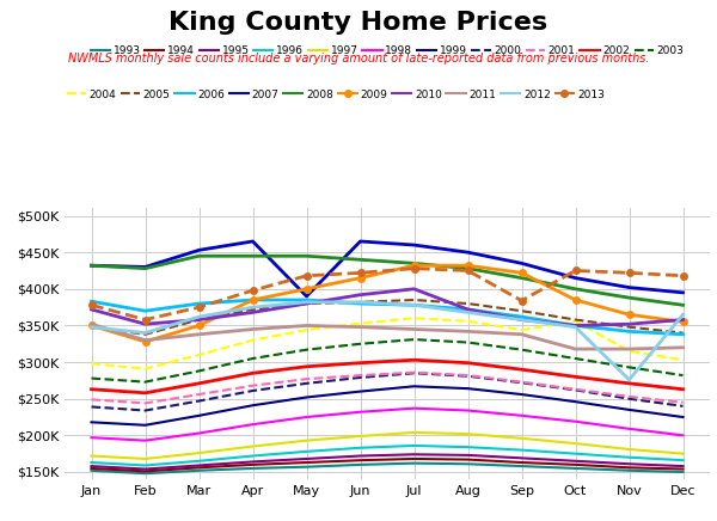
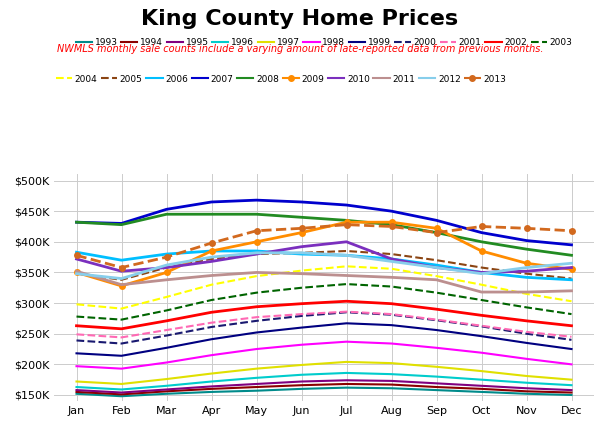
2007/May: $390K -> $468K
2013/Sep: $384K -> $415K
2004/Oct: $356K -> $330K
2012/Nov: $276K -> $358K
